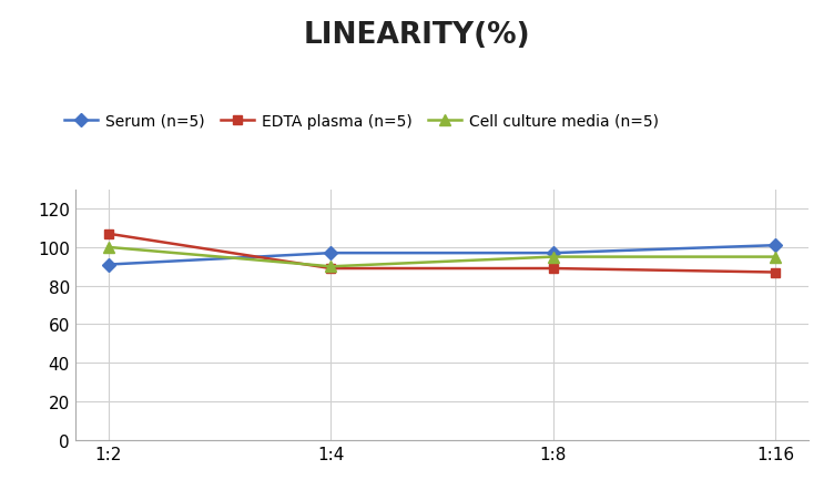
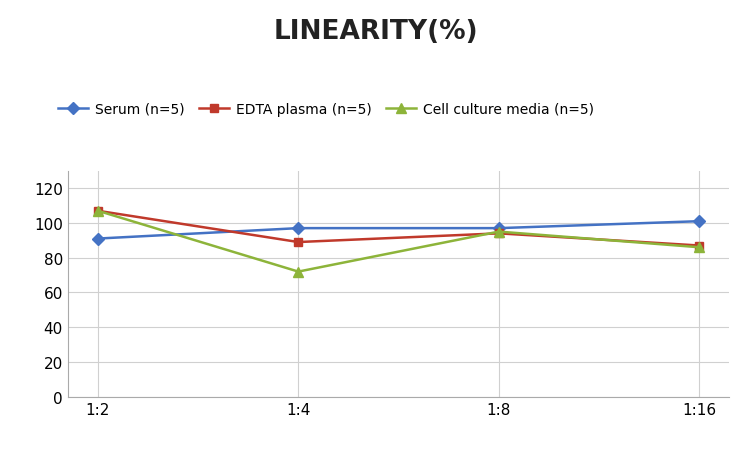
Cell culture media (n=5)/1:2: 100 -> 107
Cell culture media (n=5)/1:4: 90 -> 72
EDTA plasma (n=5)/1:8: 89 -> 94
Cell culture media (n=5)/1:16: 95 -> 86
